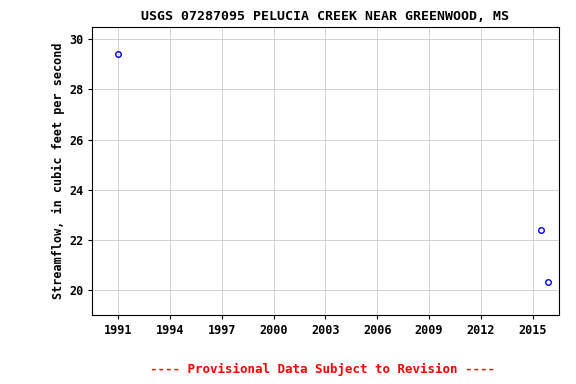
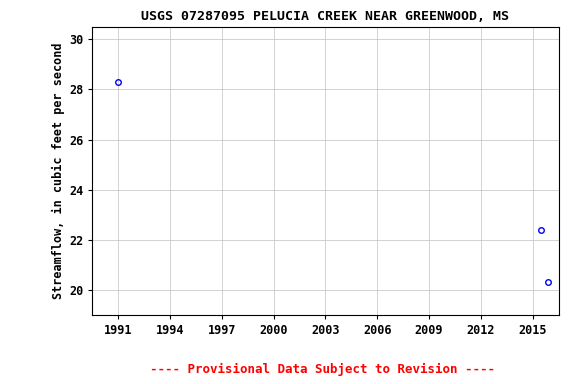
1991: 29.4 -> 28.3
